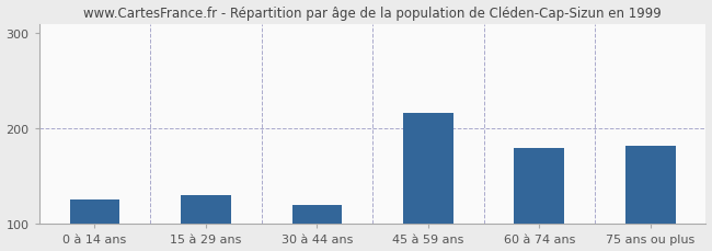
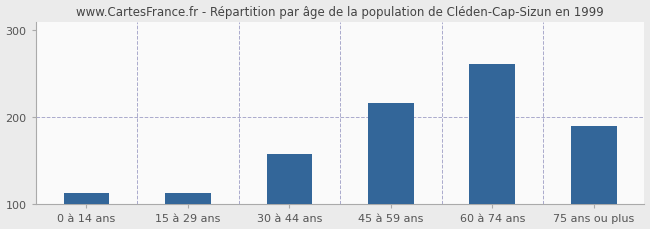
0 à 14 ans: 126 -> 113
15 à 29 ans: 130 -> 113
30 à 44 ans: 120 -> 158
60 à 74 ans: 180 -> 261
75 ans ou plus: 182 -> 190
